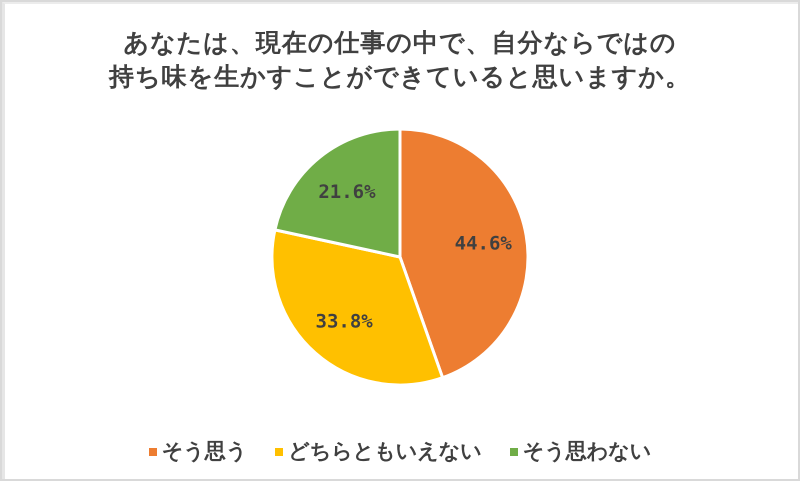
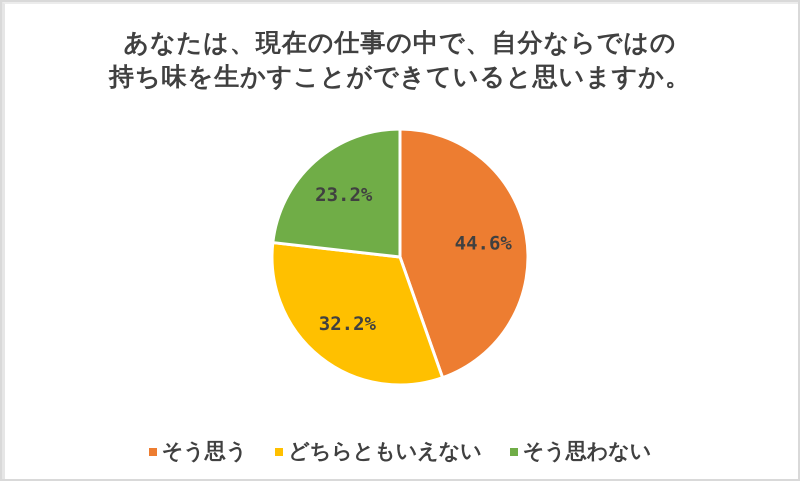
どちらともいえない: 33.8% -> 32.2%
そう思わない: 21.6% -> 23.2%
